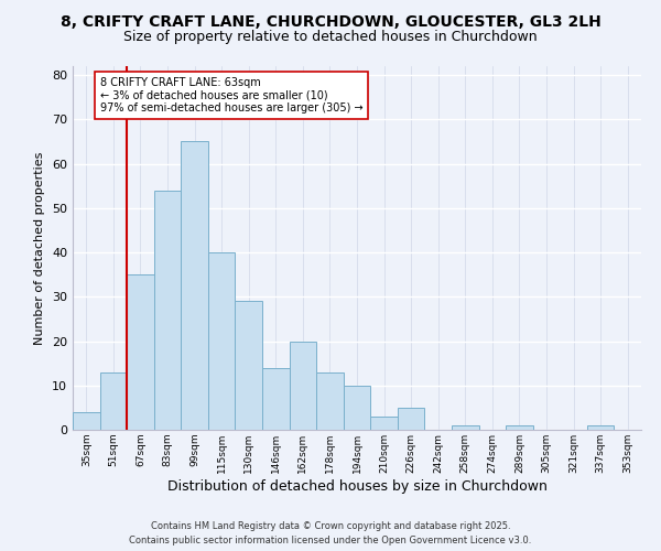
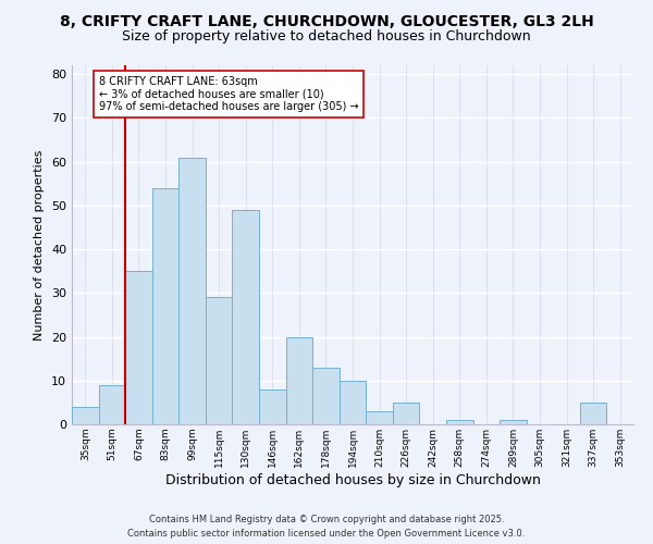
51sqm: 13 -> 9
99sqm: 65 -> 61
115sqm: 40 -> 29
130sqm: 29 -> 49
146sqm: 14 -> 8
337sqm: 1 -> 5
